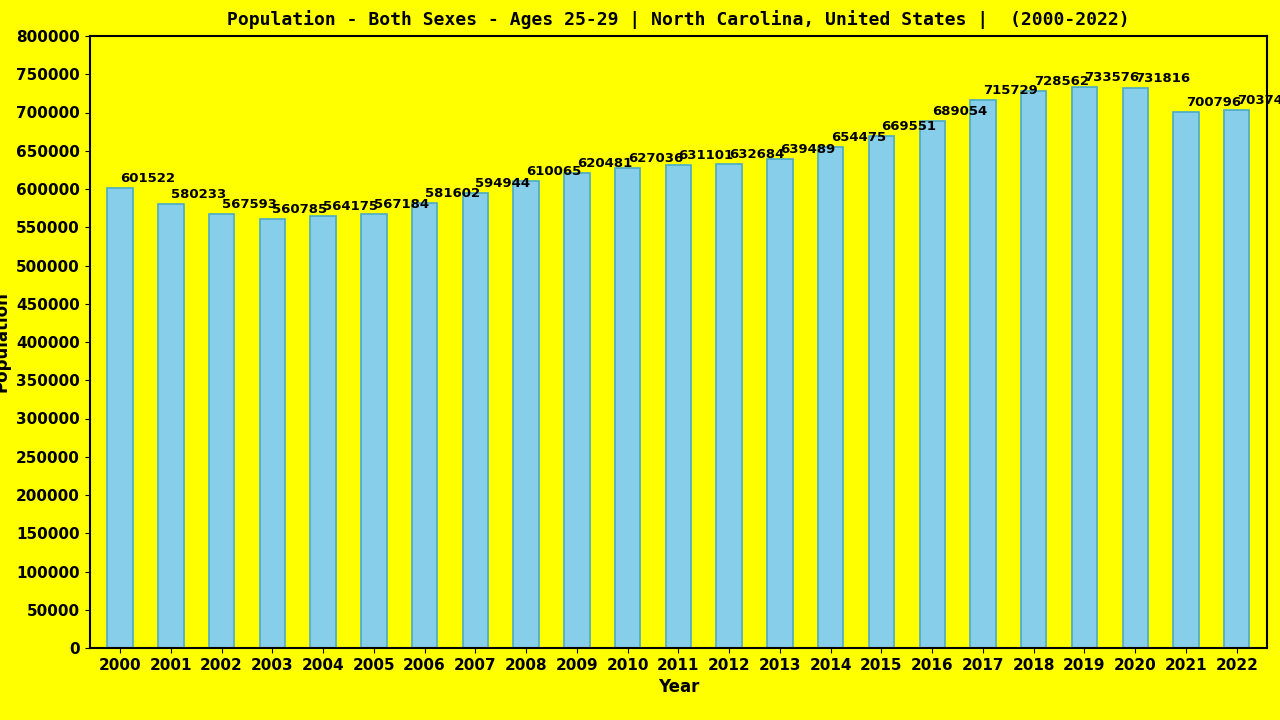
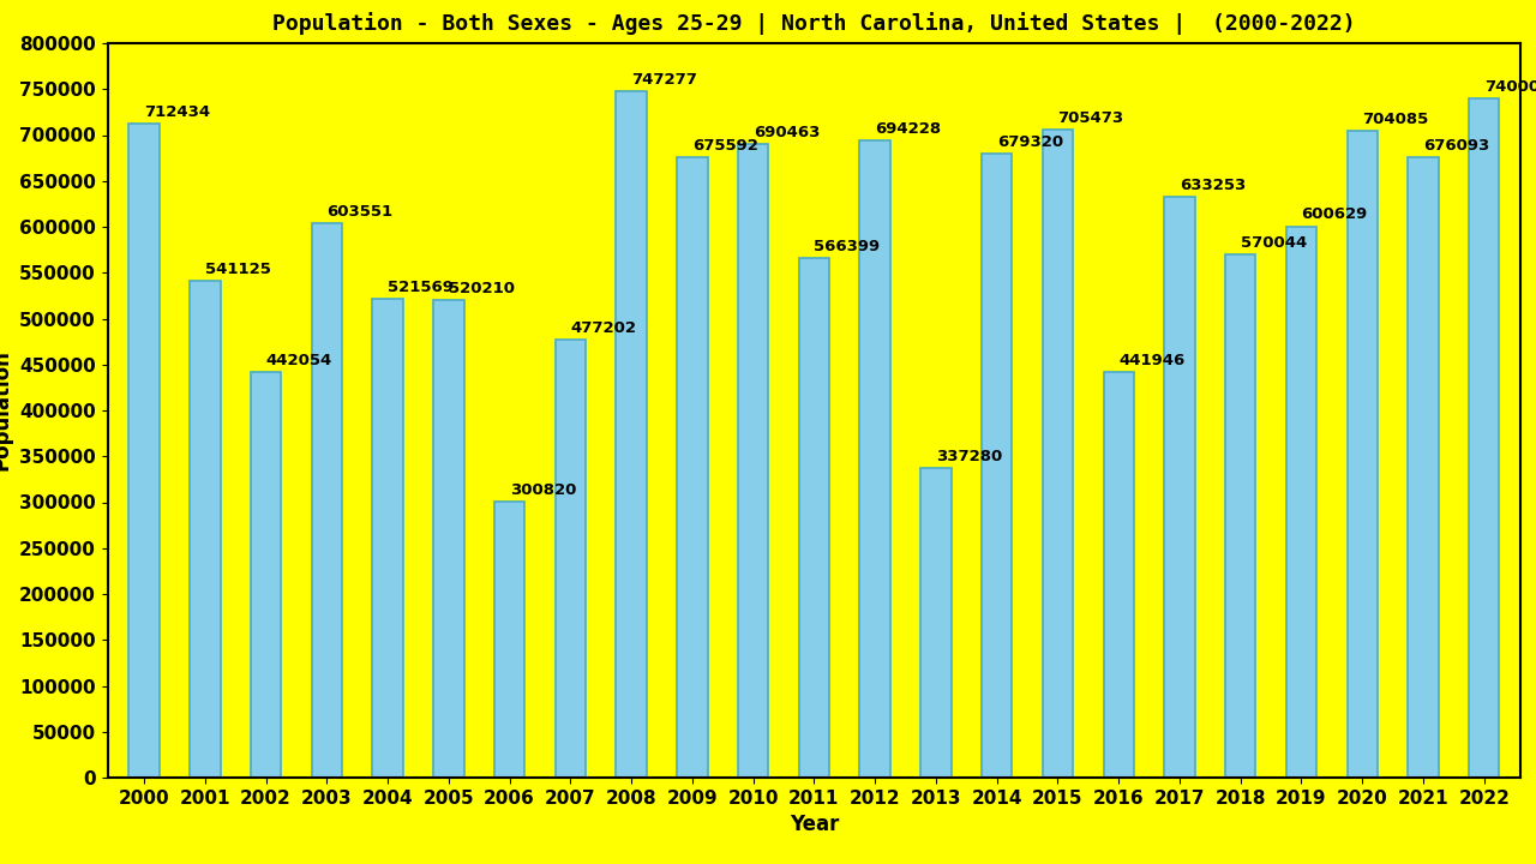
2000: 601522 -> 712434
2001: 580233 -> 541125
2002: 567593 -> 442054
2003: 560785 -> 603551
2004: 564175 -> 521569
2005: 567184 -> 520210
2006: 581602 -> 300820
2007: 594944 -> 477202
2008: 610065 -> 747277
2009: 620481 -> 675592
2010: 627036 -> 690463
2011: 631101 -> 566399
2012: 632684 -> 694228
2013: 639489 -> 337280
2014: 654475 -> 679320
2015: 669551 -> 705473
2016: 689054 -> 441946
2017: 715729 -> 633253
2018: 728562 -> 570044
2019: 733576 -> 600629
2020: 731816 -> 704085
2021: 700796 -> 676093
2022: 704000 -> 740000
